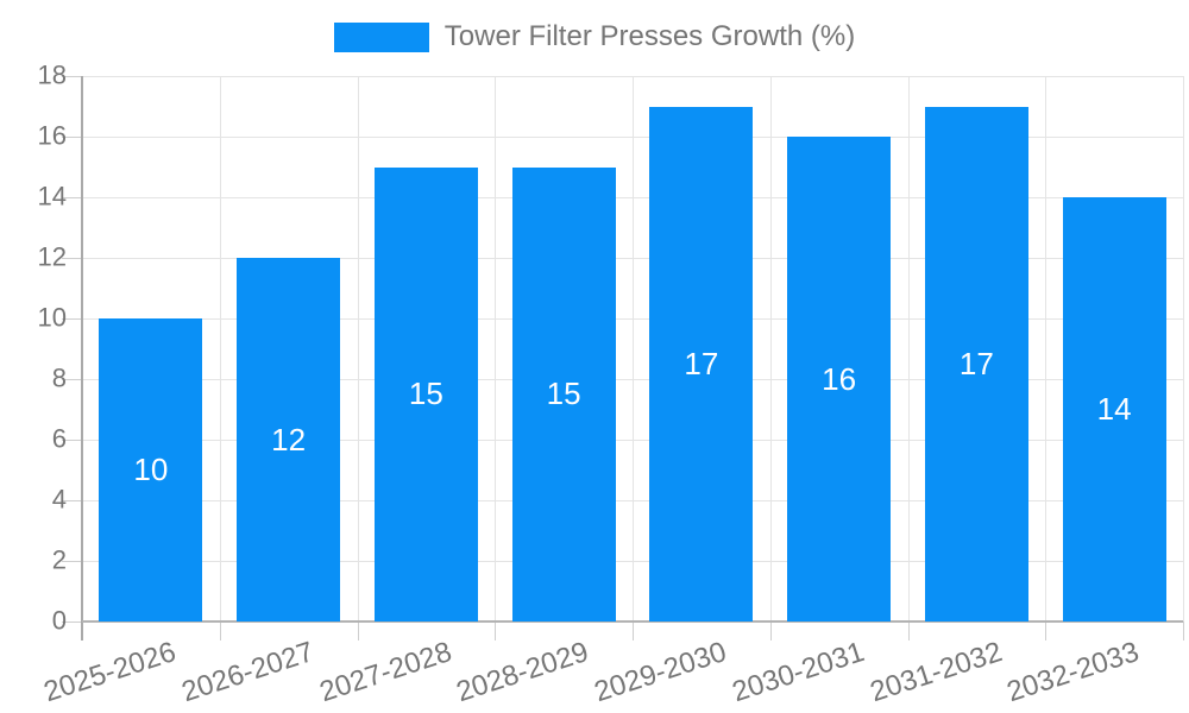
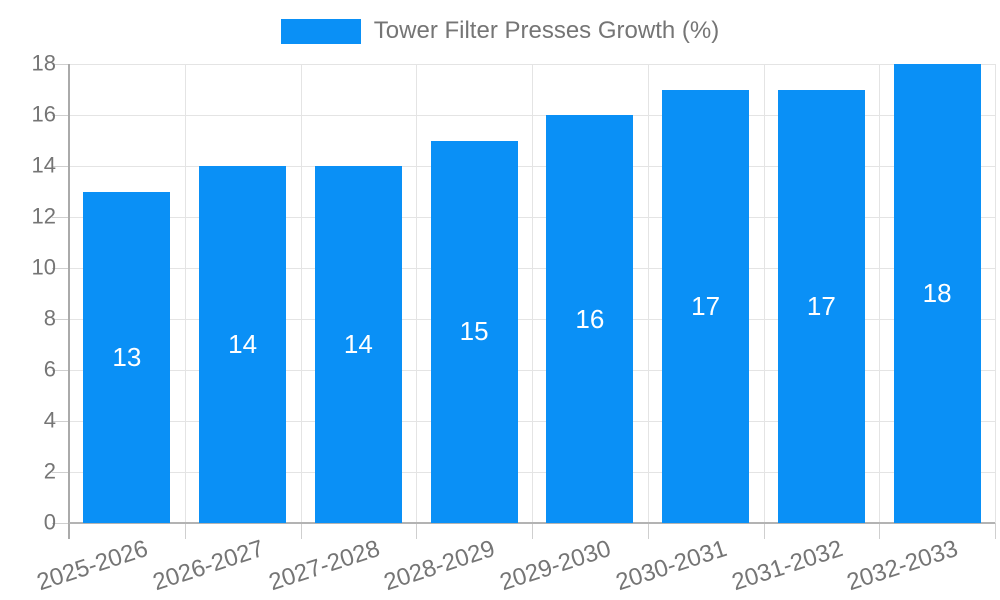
2025-2026: 10 -> 13
2026-2027: 12 -> 14
2027-2028: 15 -> 14
2029-2030: 17 -> 16
2030-2031: 16 -> 17
2032-2033: 14 -> 18
